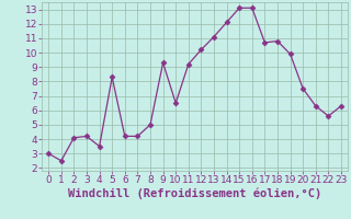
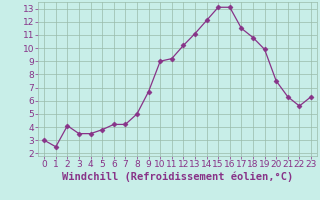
3: 4.2 -> 3.5
5: 8.3 -> 3.8
9: 9.3 -> 6.7
10: 6.5 -> 9.0
17: 10.7 -> 11.5
